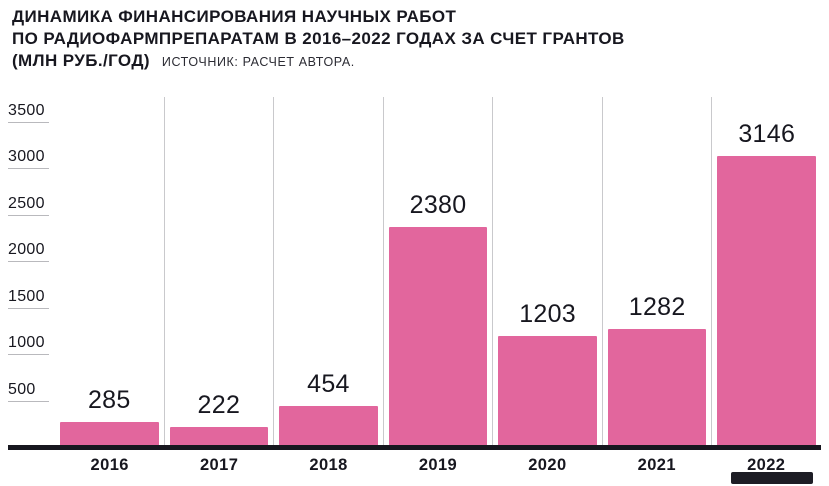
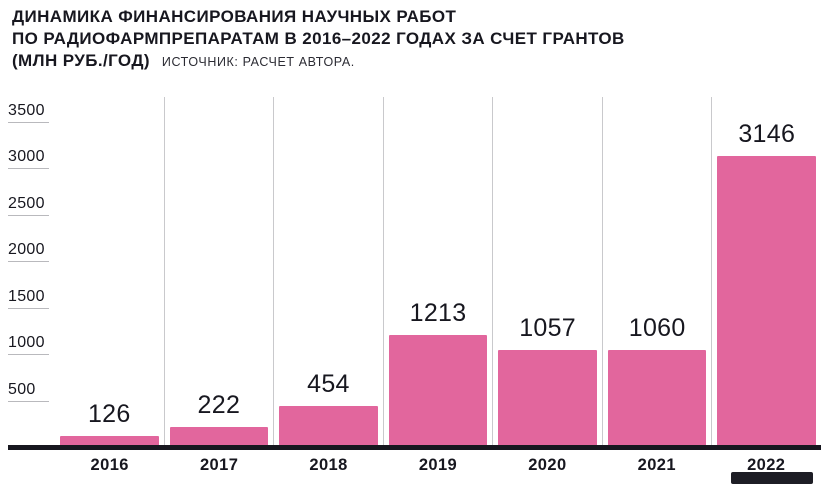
2016: 285 -> 126
2019: 2380 -> 1213
2020: 1203 -> 1057
2021: 1282 -> 1060
